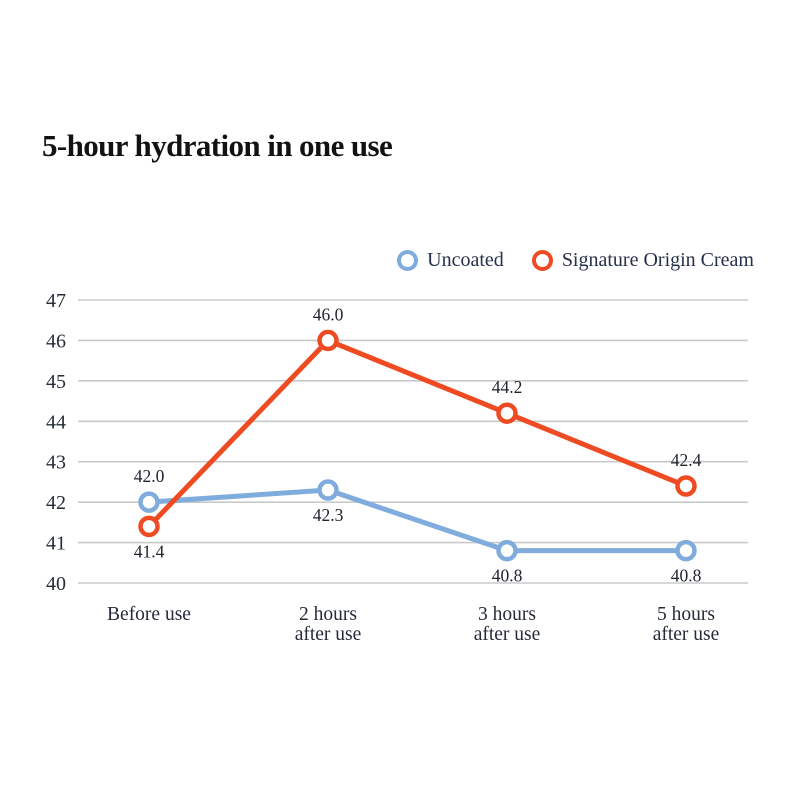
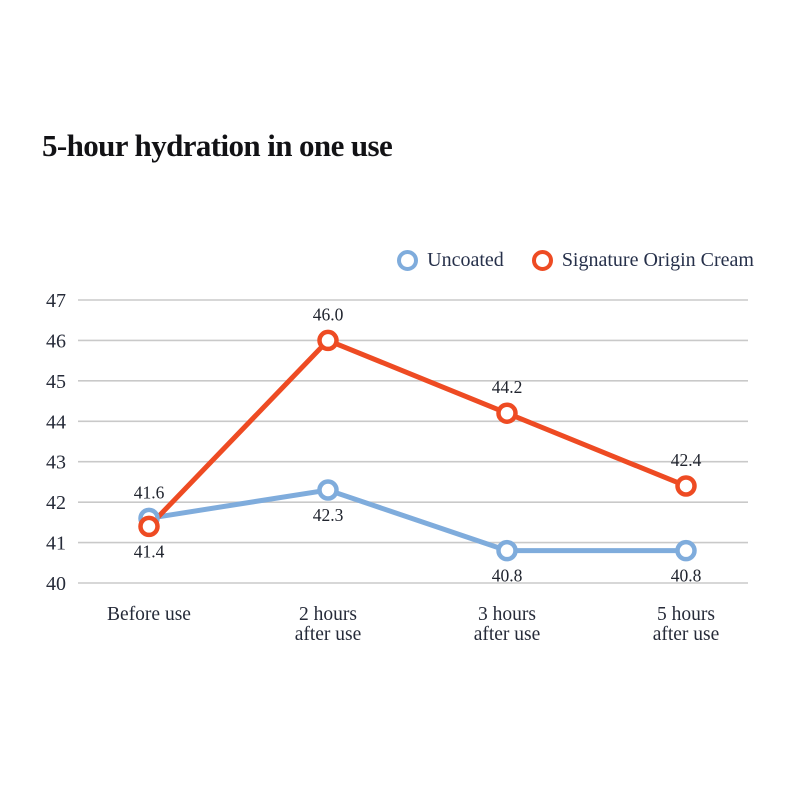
Uncoated/Before use: 42.0 -> 41.6
